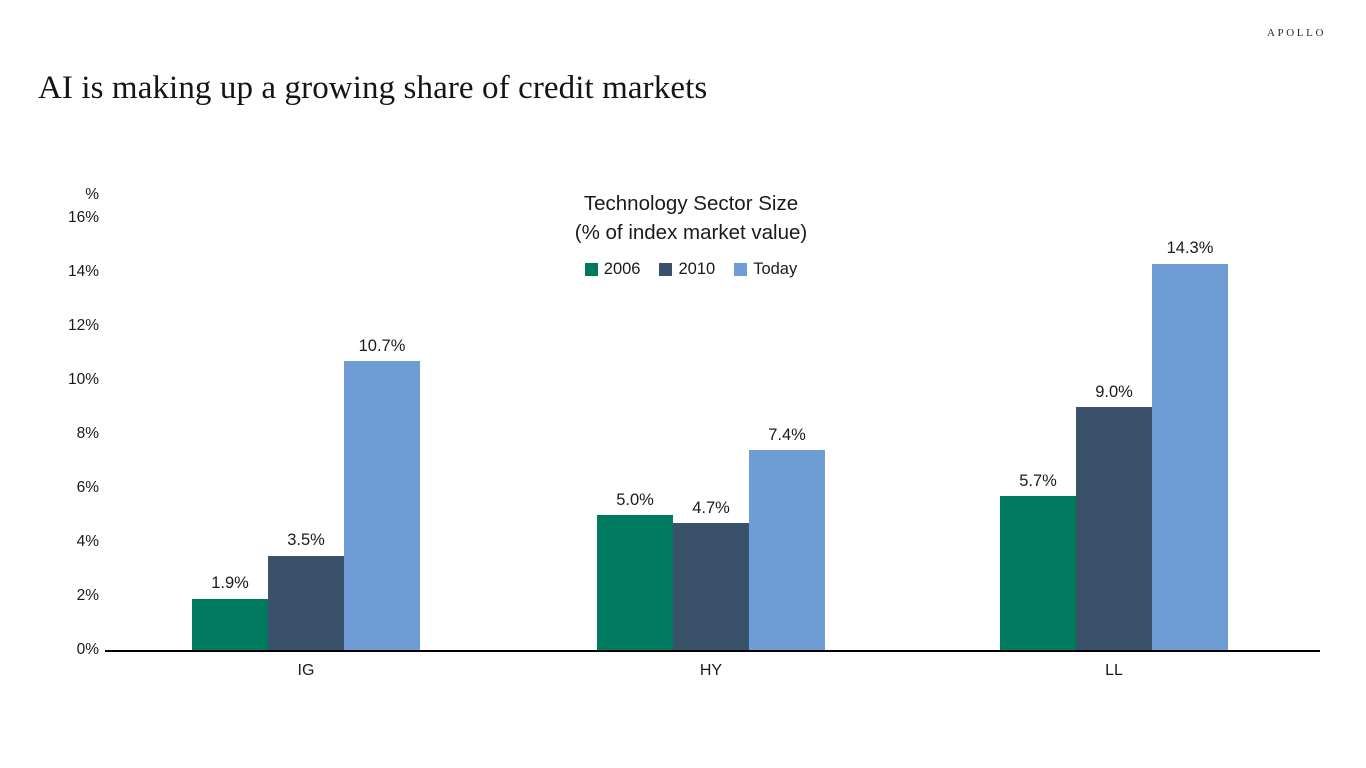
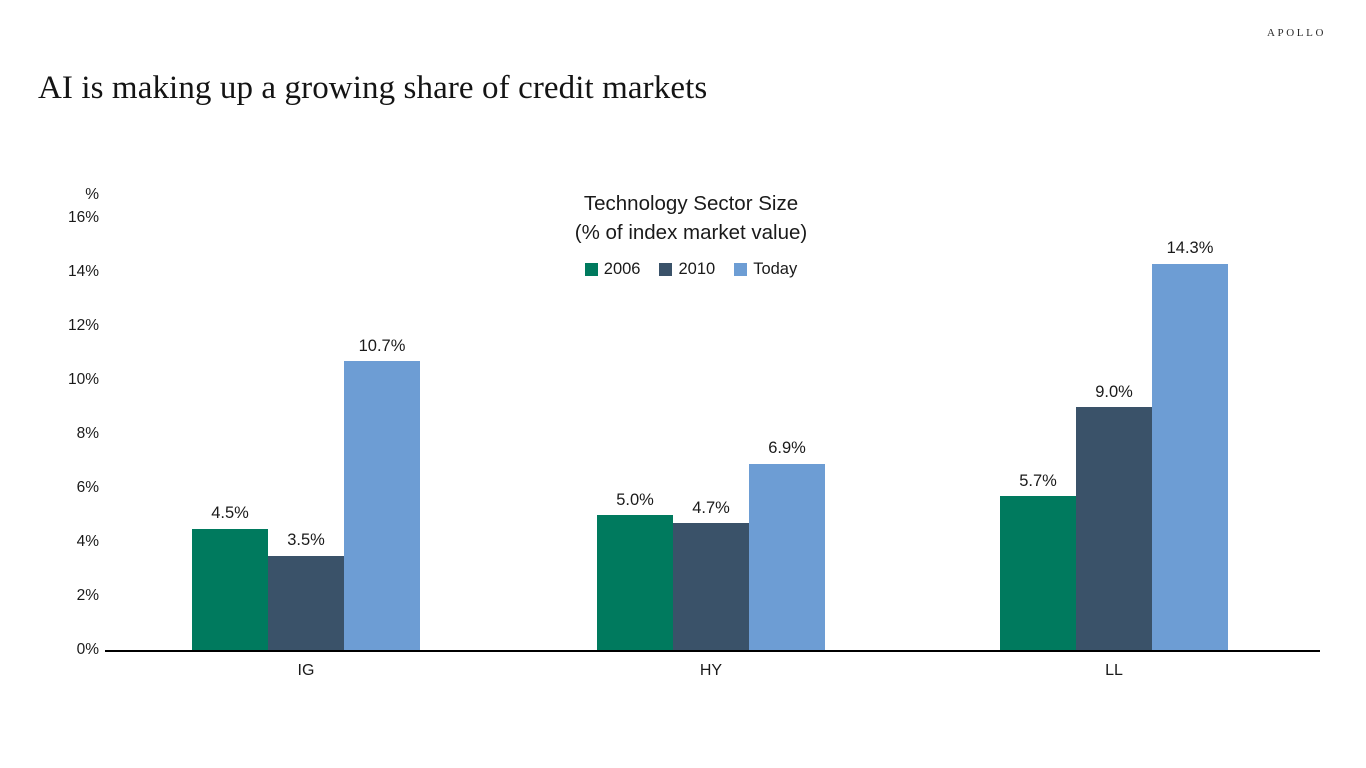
2006/IG: 1.9% -> 4.5%
Today/HY: 7.4% -> 6.9%
